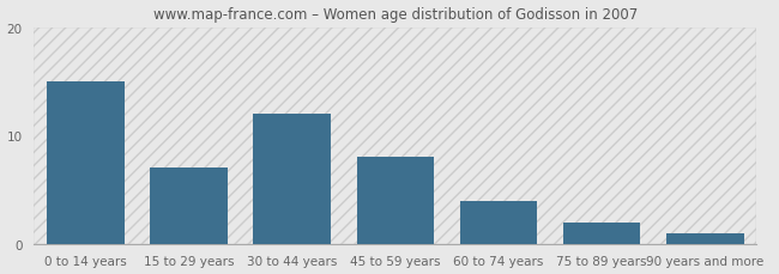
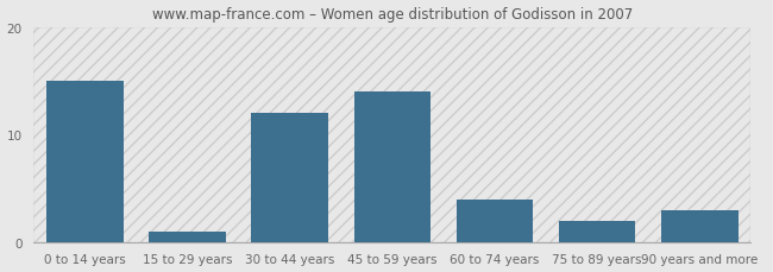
15 to 29 years: 7 -> 1
45 to 59 years: 8 -> 14
90 years and more: 1 -> 3
